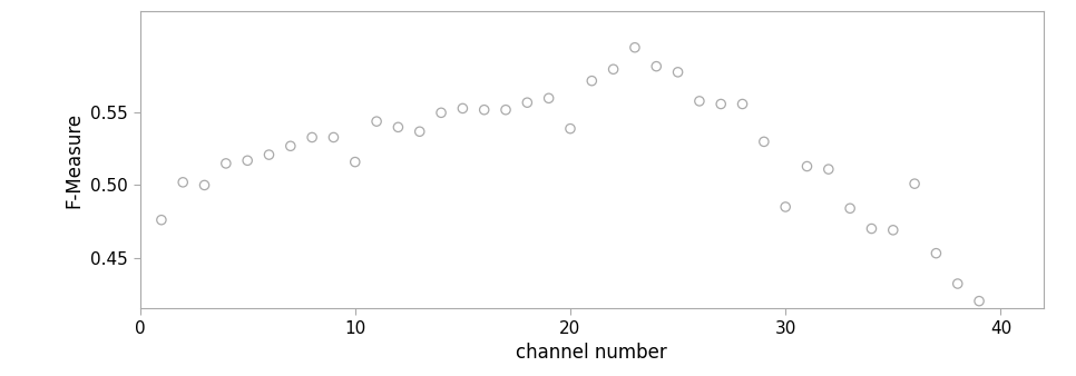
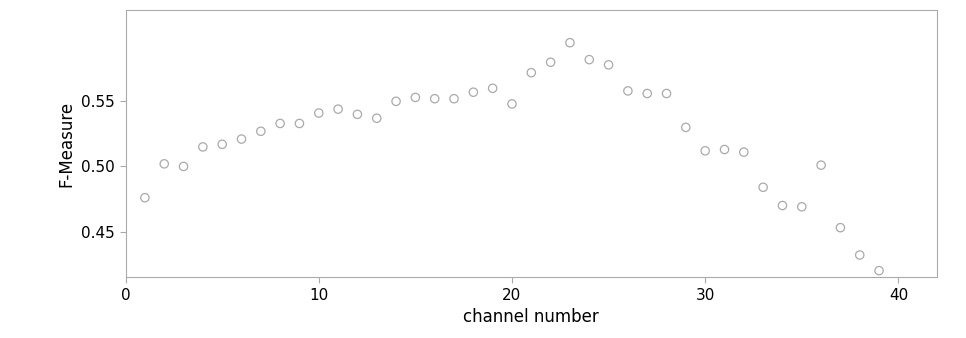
10: 0.516 -> 0.541
20: 0.539 -> 0.548
30: 0.485 -> 0.512
